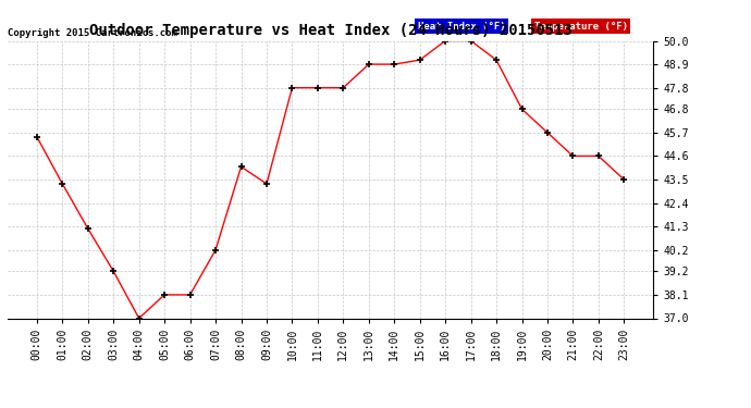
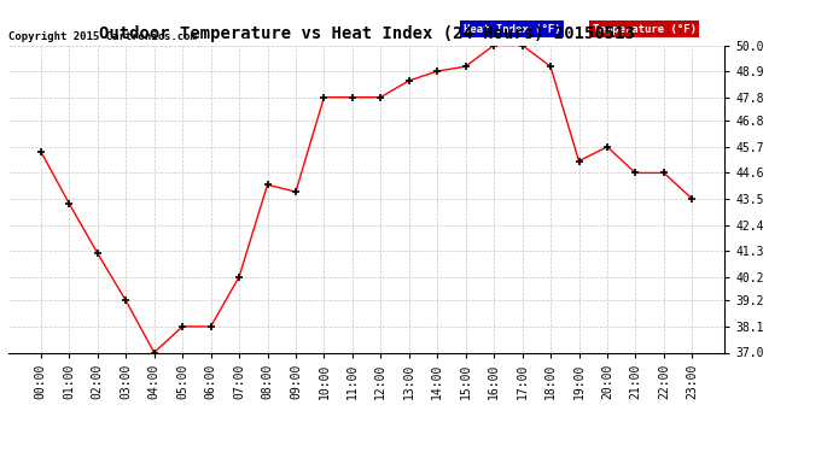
09:00: 43.3 -> 43.8
13:00: 48.9 -> 48.5
19:00: 46.8 -> 45.1
